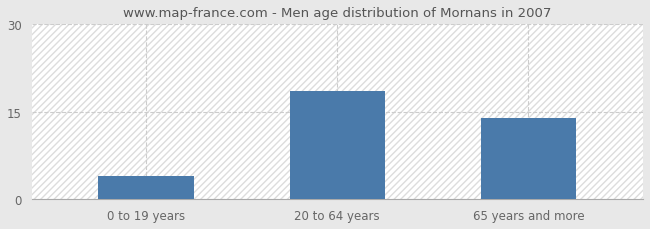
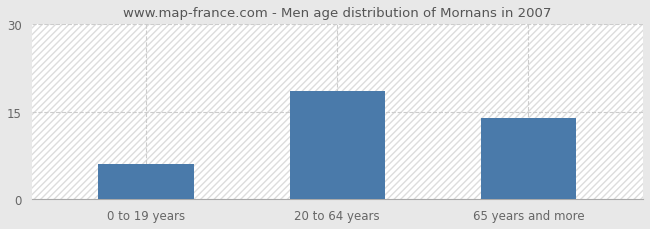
0 to 19 years: 4.0 -> 6.0
